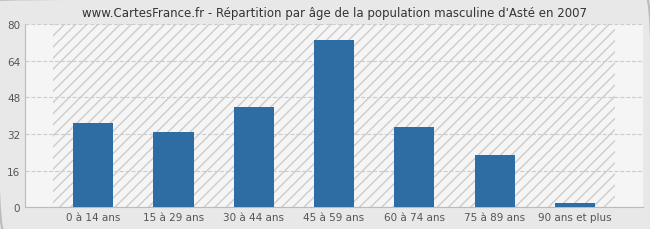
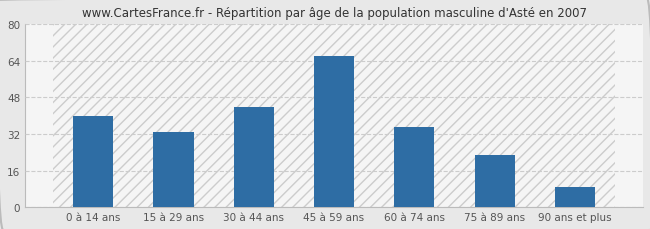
0 à 14 ans: 37 -> 40
45 à 59 ans: 73 -> 66
90 ans et plus: 2 -> 9
